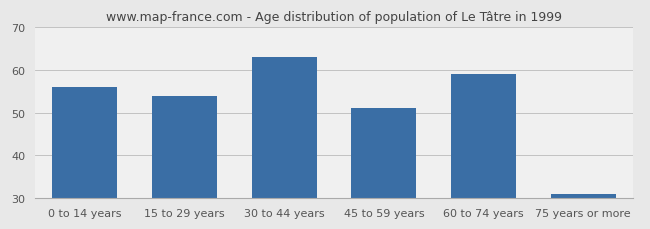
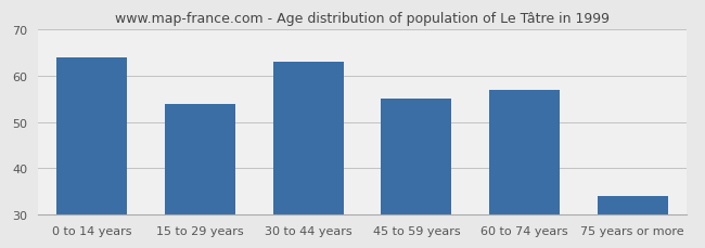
0 to 14 years: 56 -> 64
45 to 59 years: 51 -> 55
60 to 74 years: 59 -> 57
75 years or more: 31 -> 34
